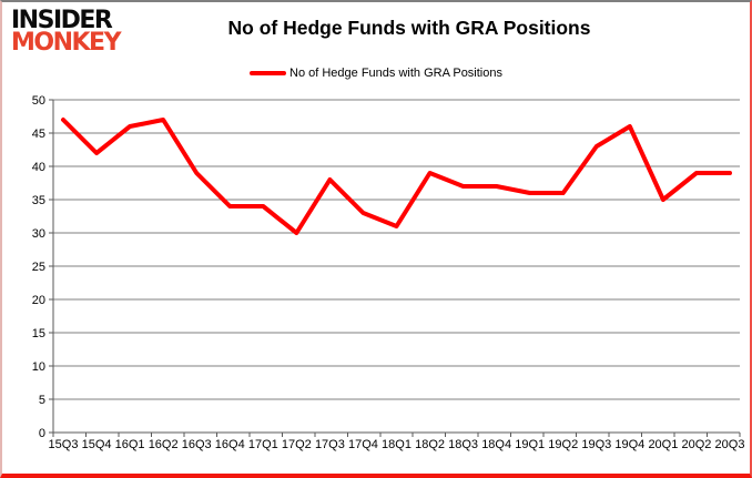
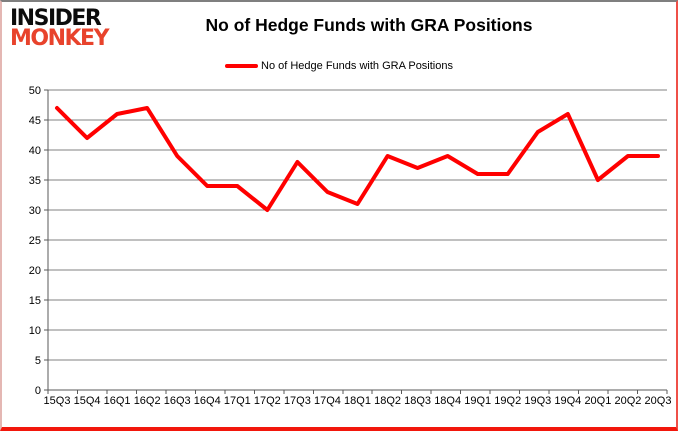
18Q4: 37 -> 39
